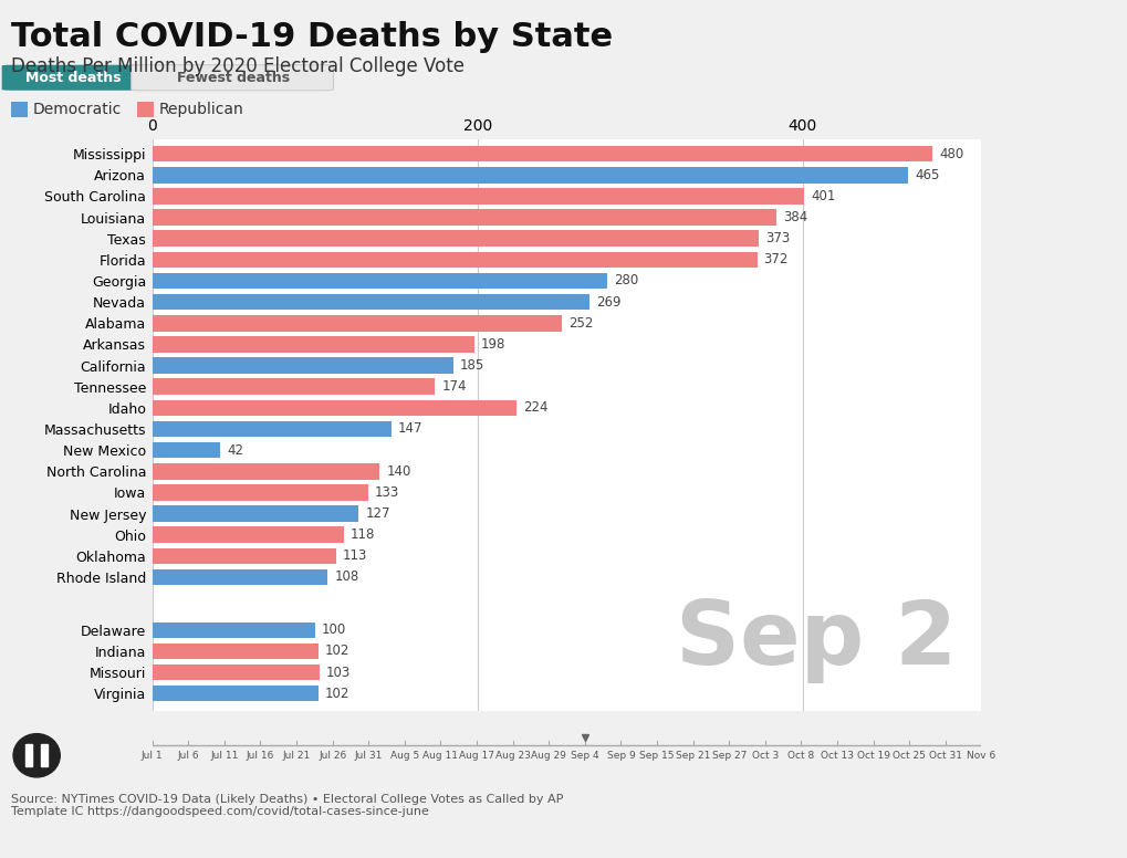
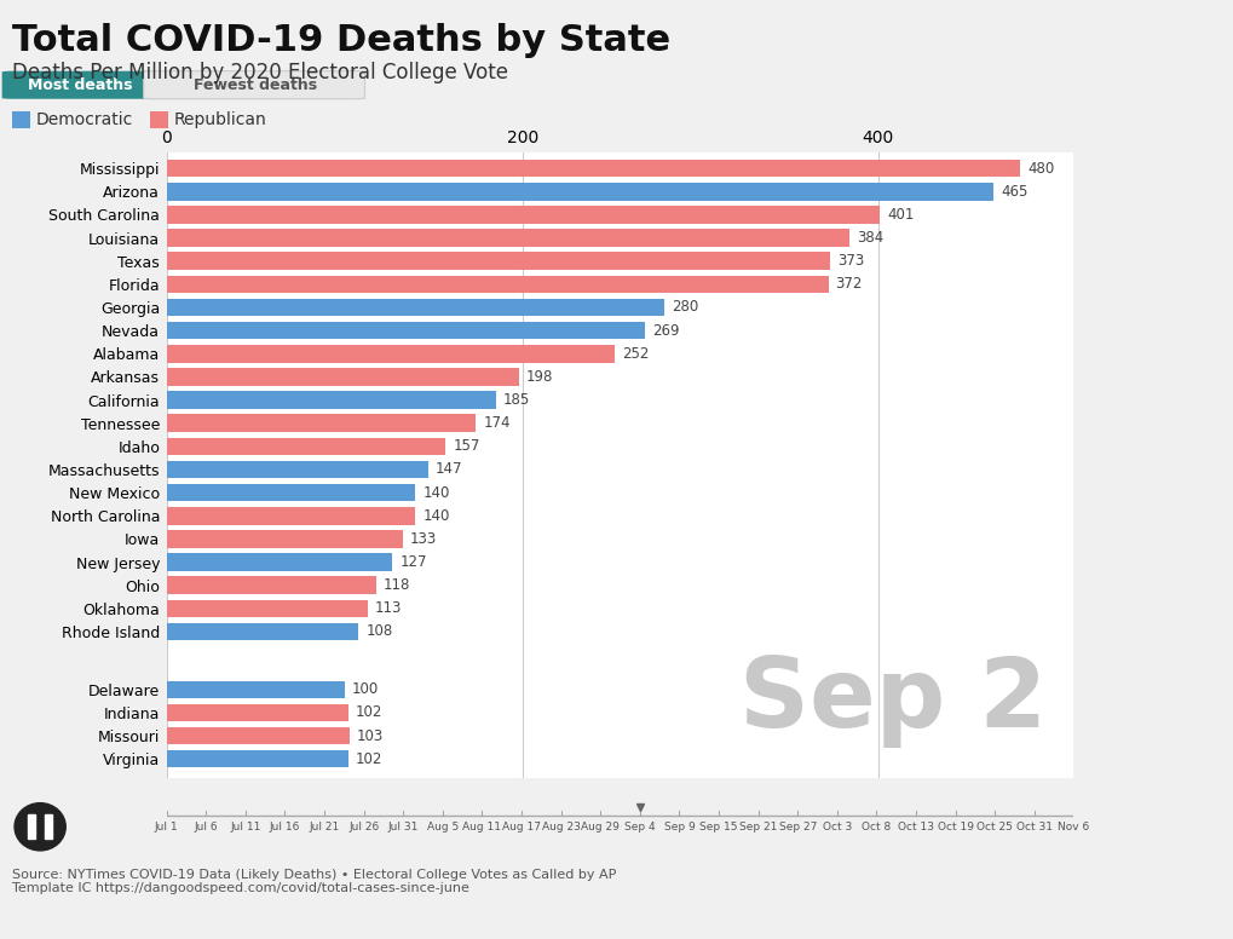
Idaho: 224 -> 157
New Mexico: 42 -> 140
